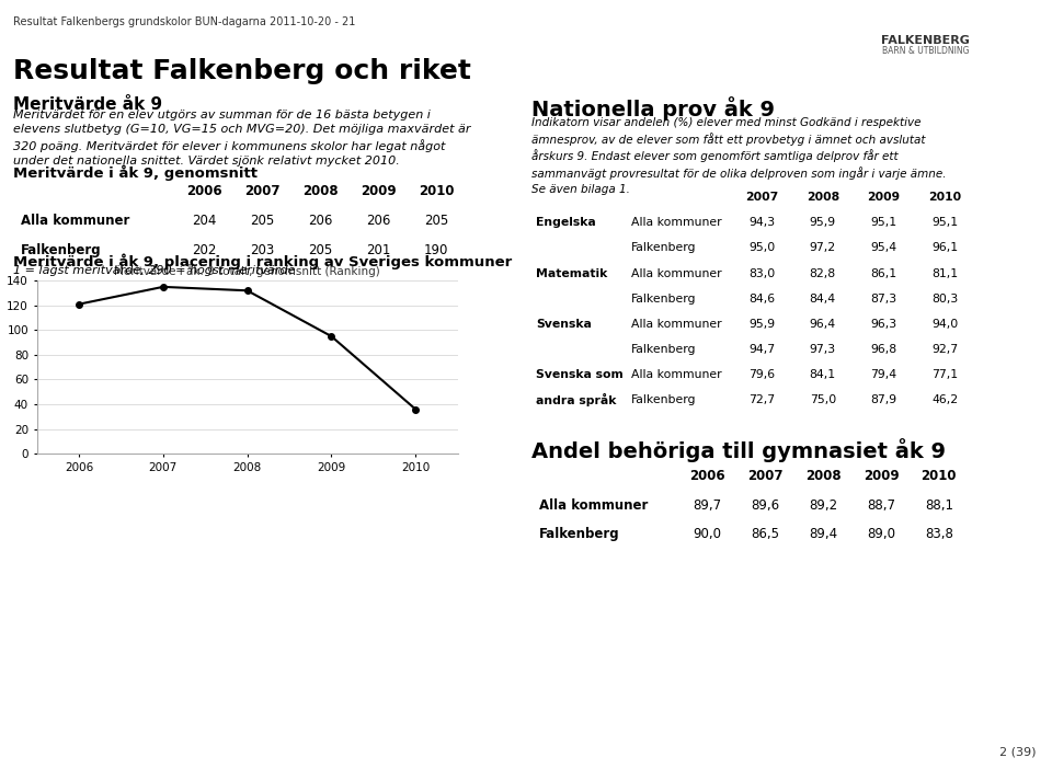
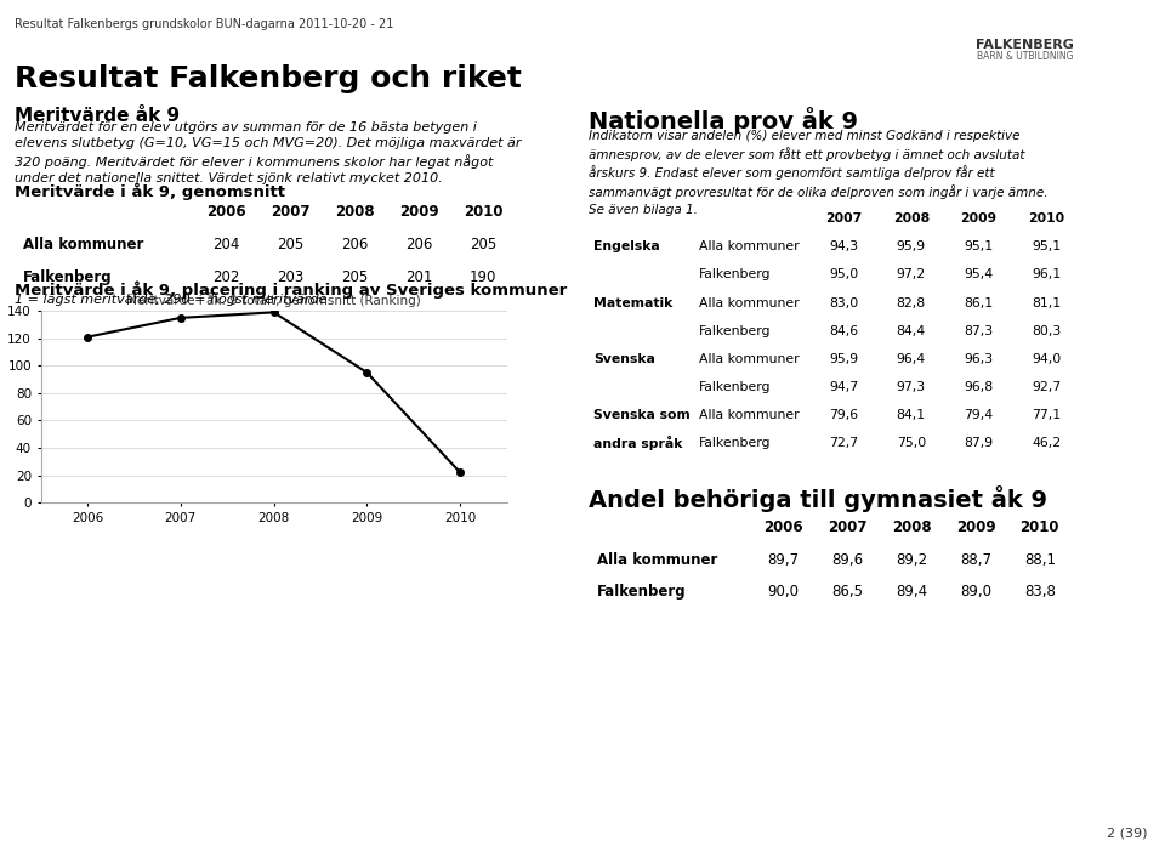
2008: 132 -> 139
2010: 36 -> 22
